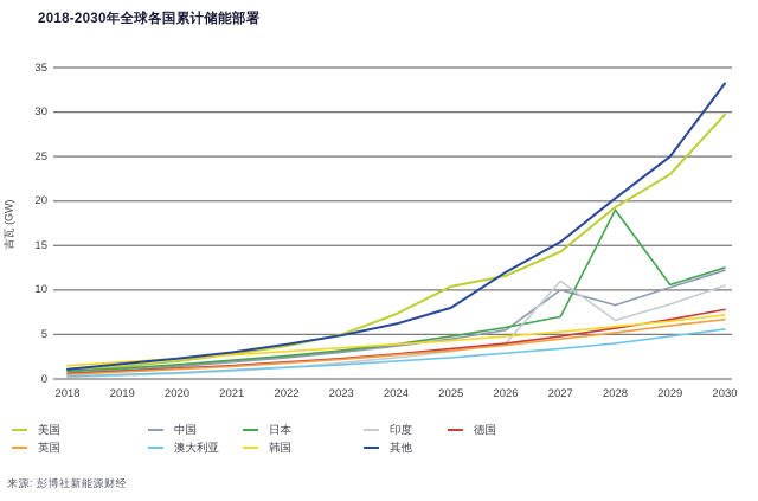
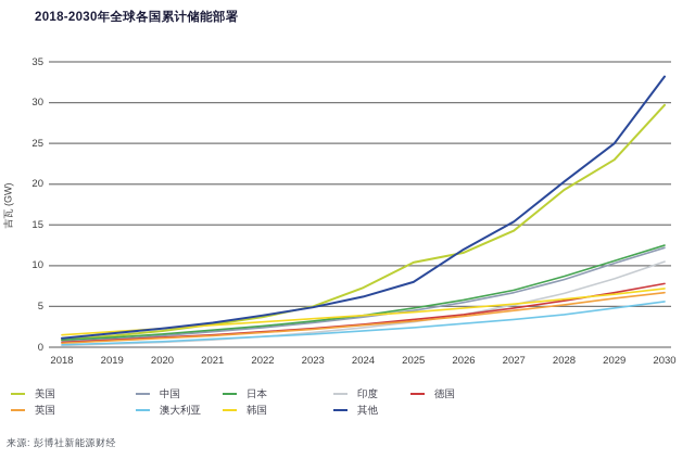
中国/2027: 10 -> 7
印度/2027: 11 -> 5
日本/2028: 19 -> 9
